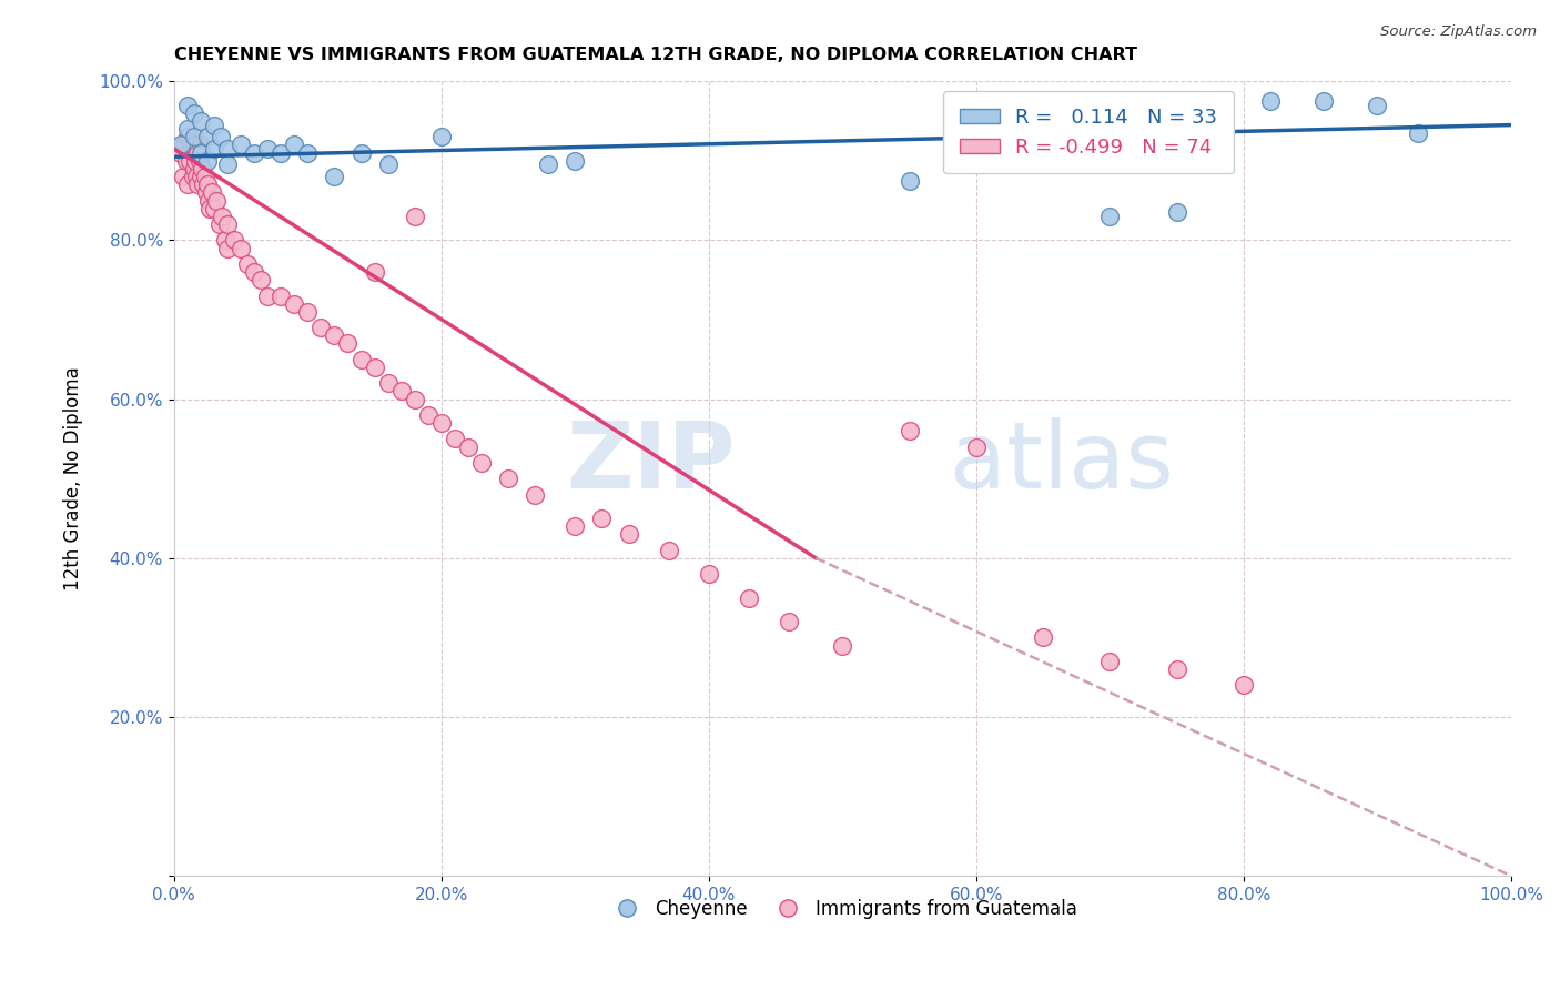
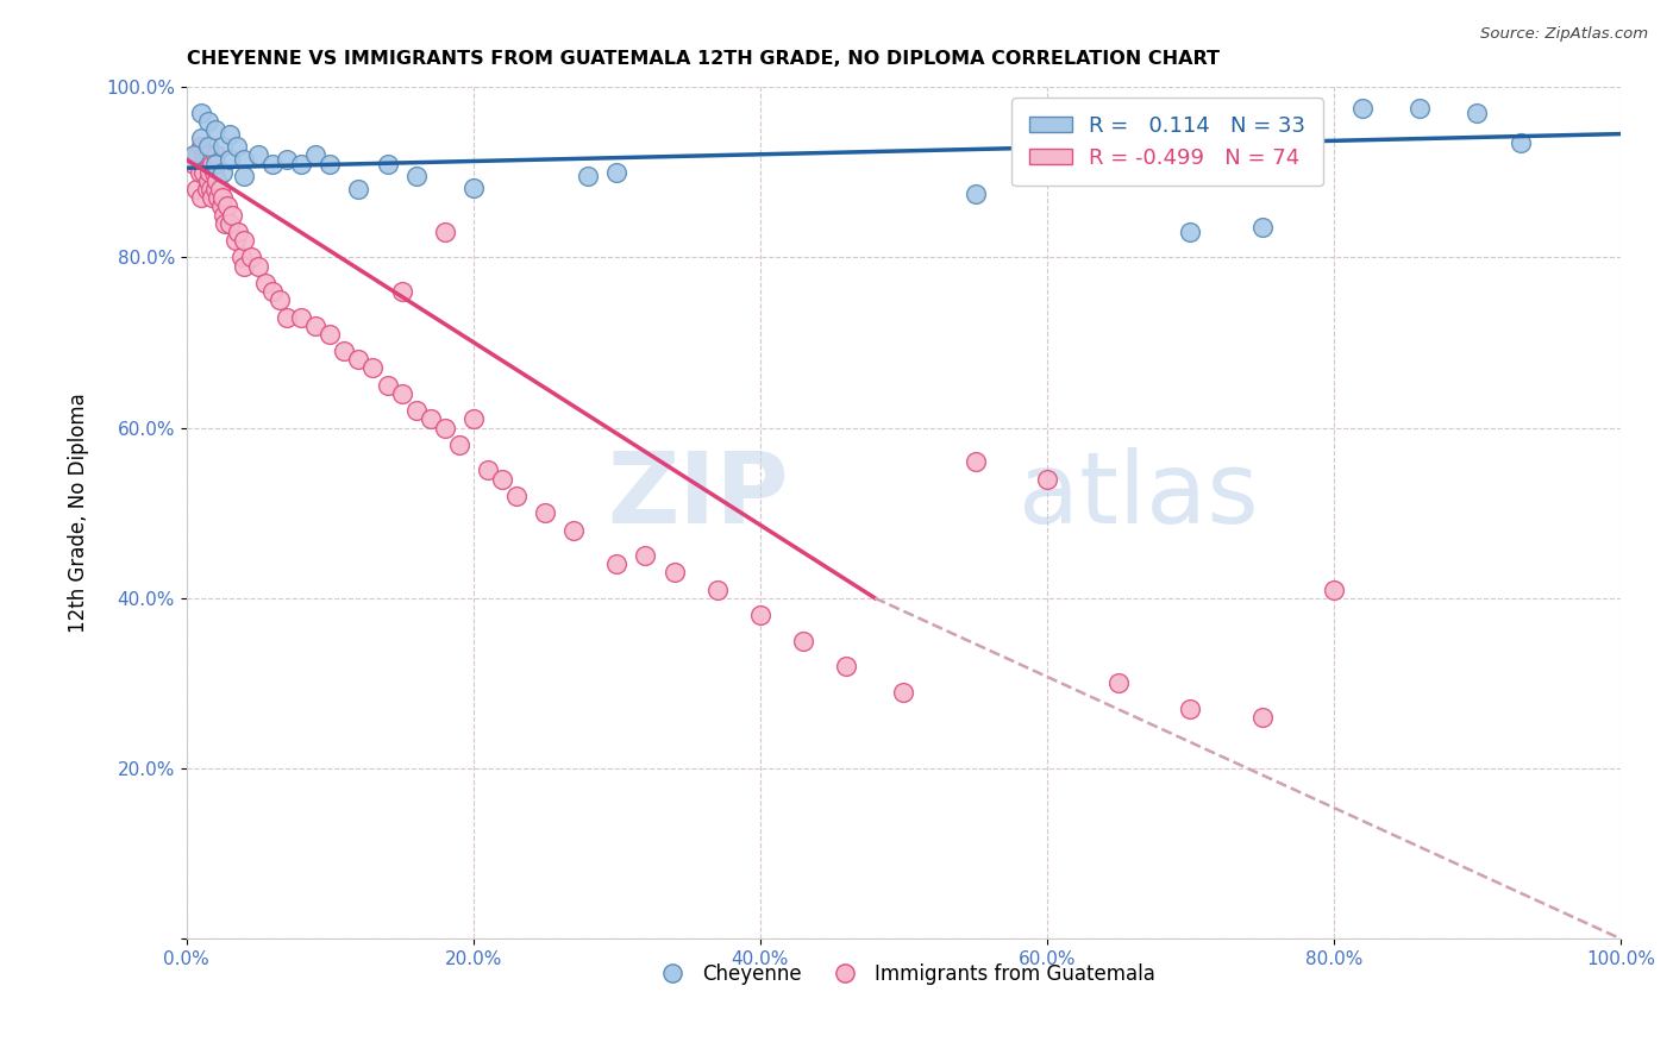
Cheyenne/20.0%: 93.0% -> 88.2%
Immigrants from Guatemala/20.0%: 57% -> 61%
Immigrants from Guatemala/80.0%: 24% -> 41%
